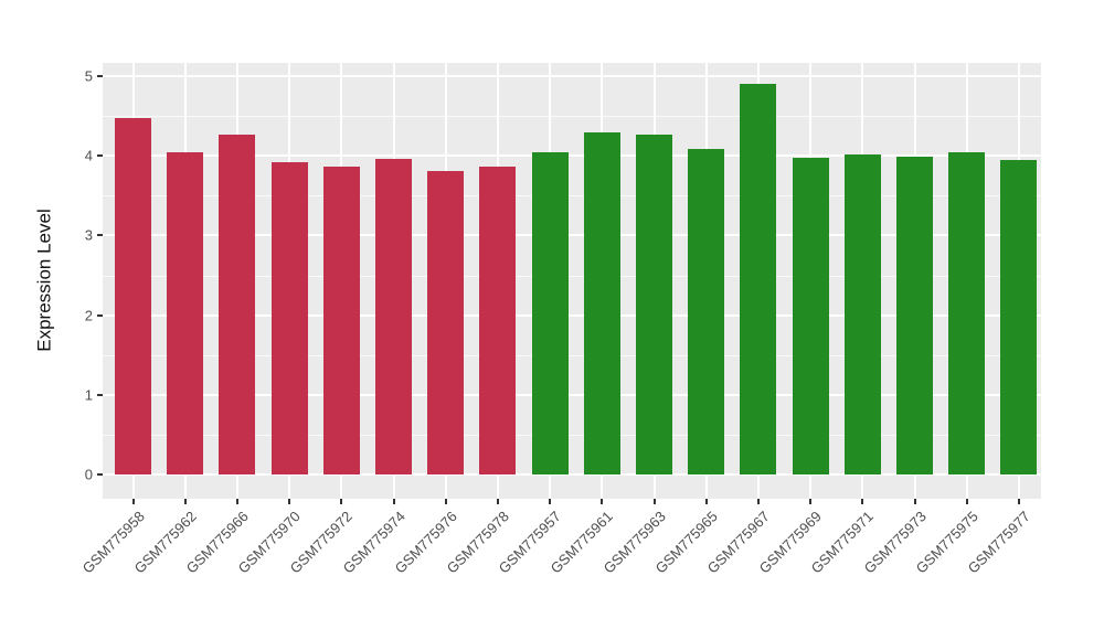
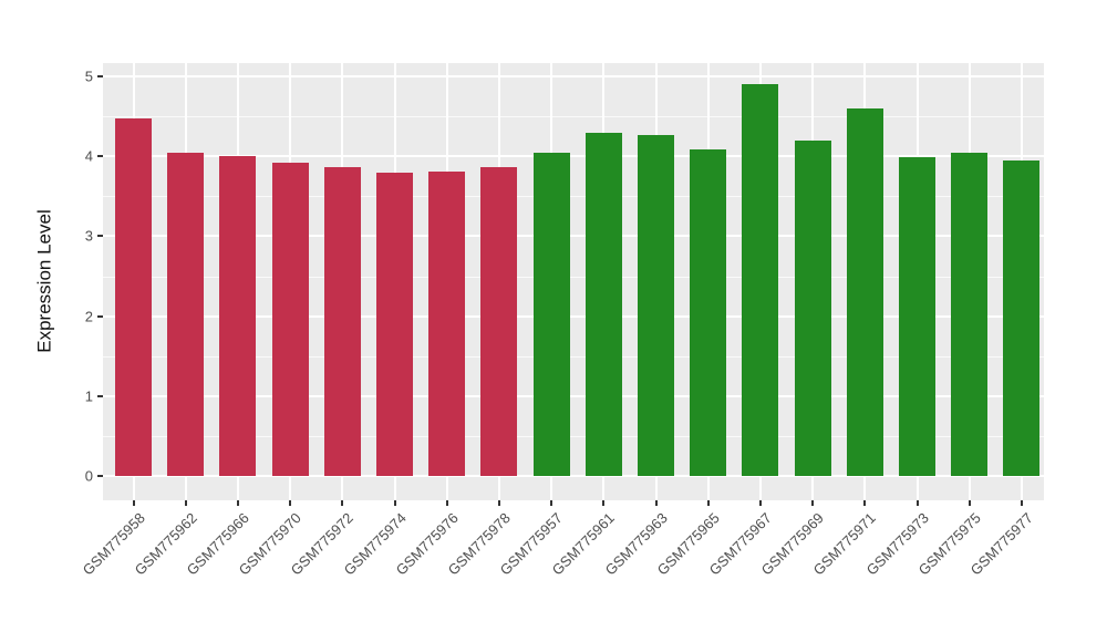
GSM775966: 4.3 -> 4.0
GSM775974: 4.0 -> 3.8
GSM775969: 4.0 -> 4.2
GSM775971: 4.0 -> 4.6
